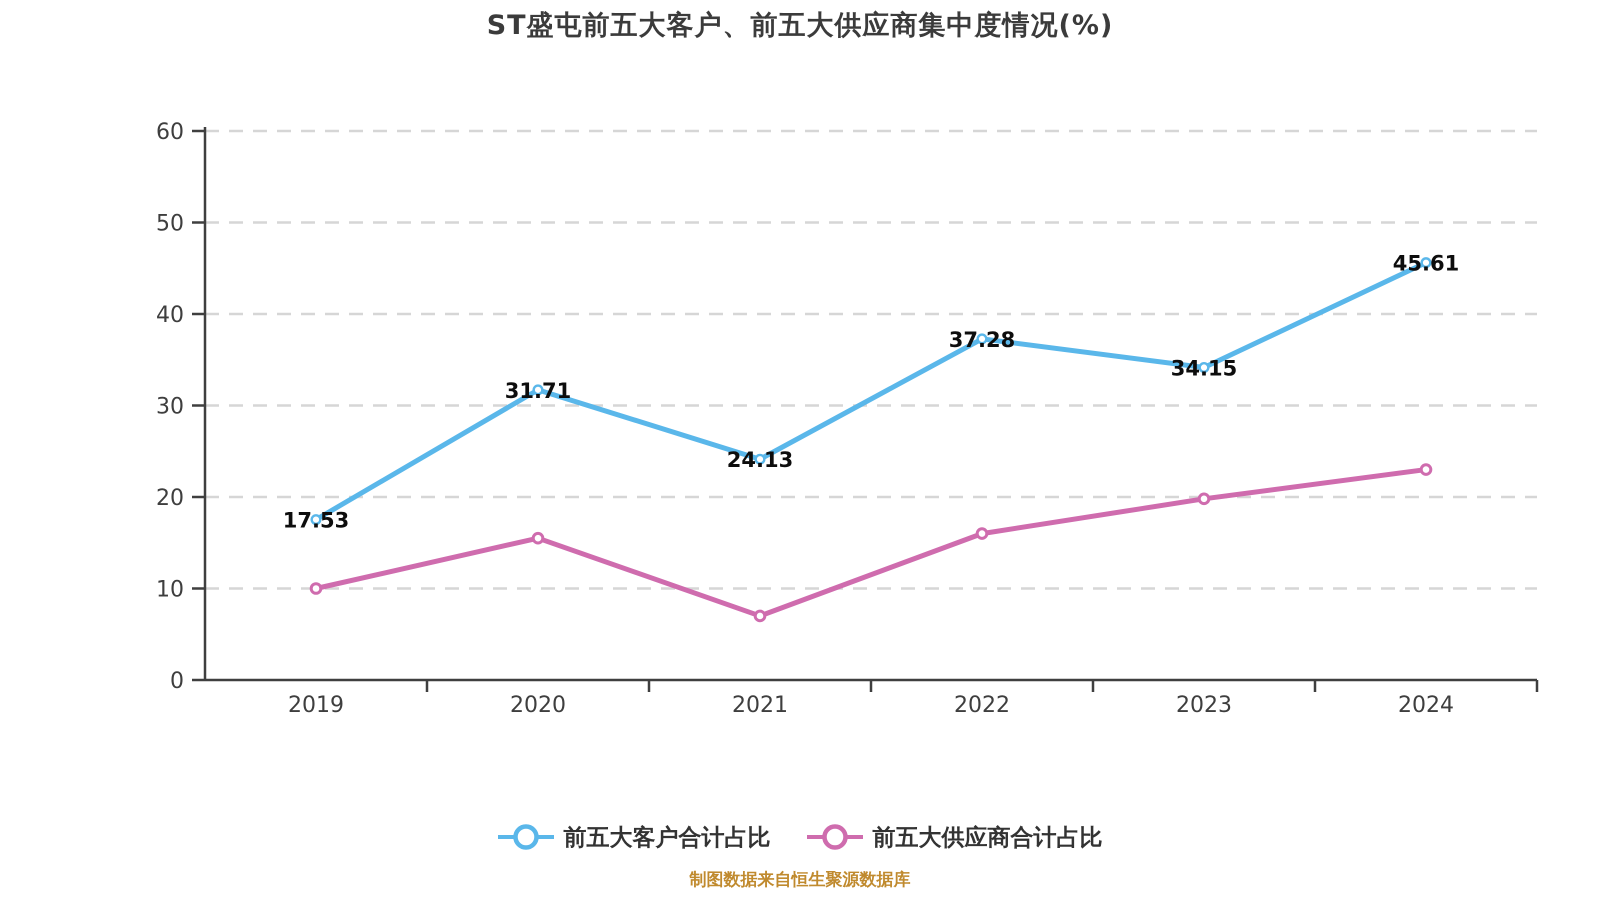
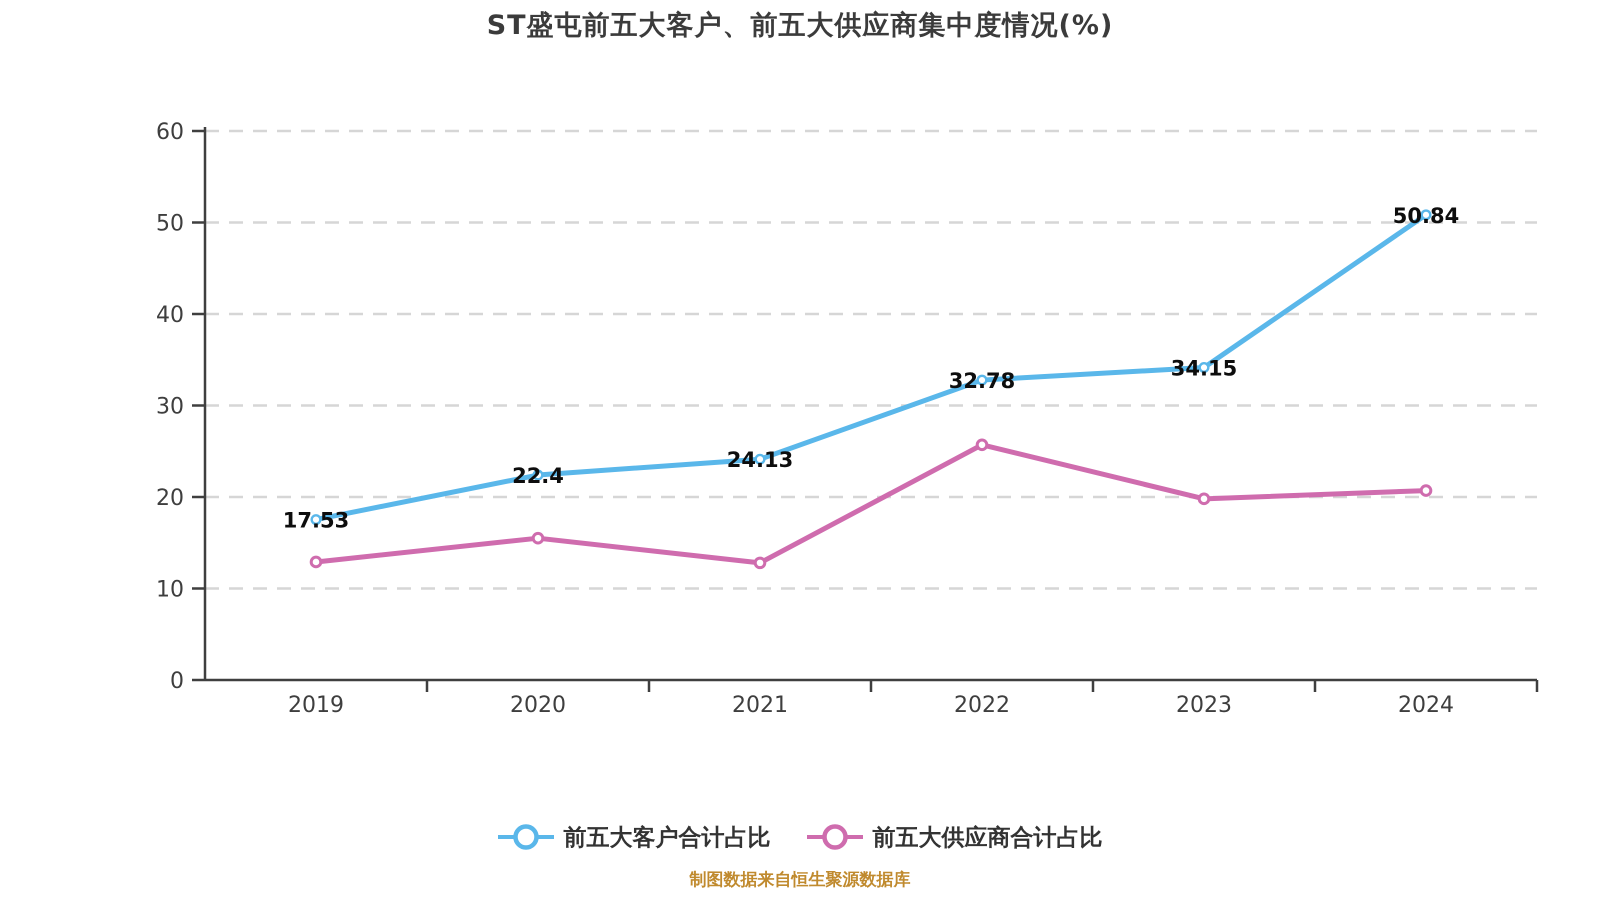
前五大供应商合计占比/2019: 10 -> 13
前五大客户合计占比/2020: 31.71 -> 22.4
前五大供应商合计占比/2021: 7 -> 13
前五大客户合计占比/2022: 37.28 -> 32.78
前五大供应商合计占比/2022: 16 -> 26
前五大客户合计占比/2024: 45.61 -> 50.84
前五大供应商合计占比/2024: 23 -> 21
